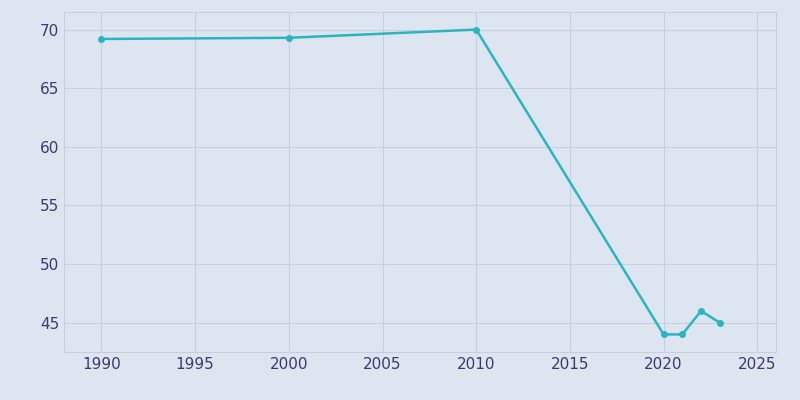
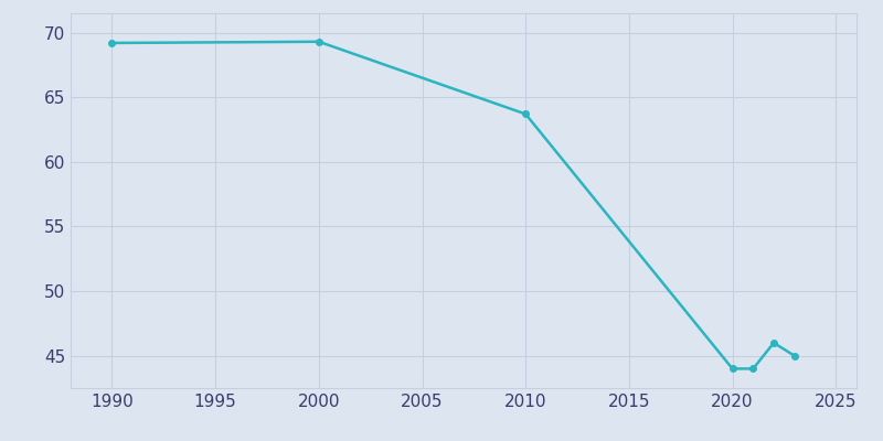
2010: 70.0 -> 63.7
